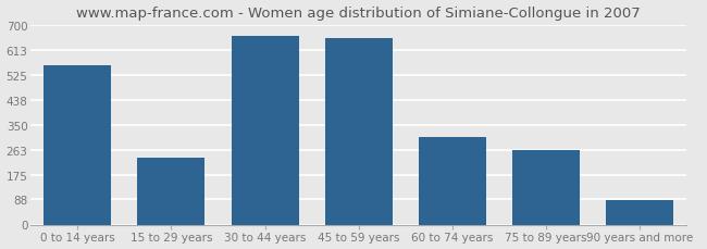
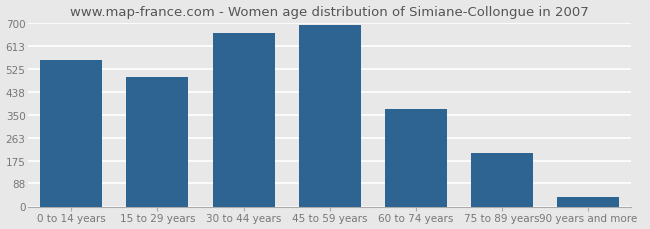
15 to 29 years: 235 -> 495
45 to 59 years: 655 -> 693
60 to 74 years: 305 -> 370
75 to 89 years: 260 -> 205
90 years and more: 85 -> 35
